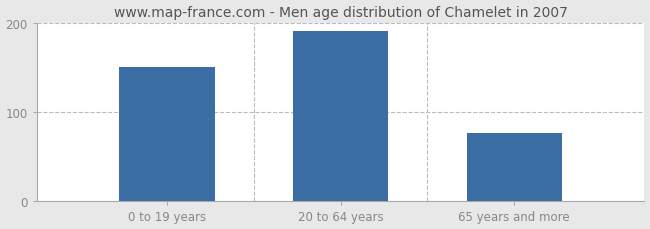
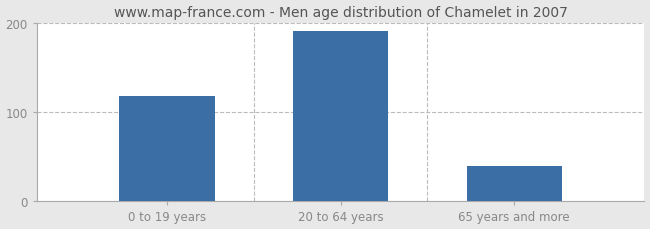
0 to 19 years: 150 -> 118
65 years and more: 76 -> 40
